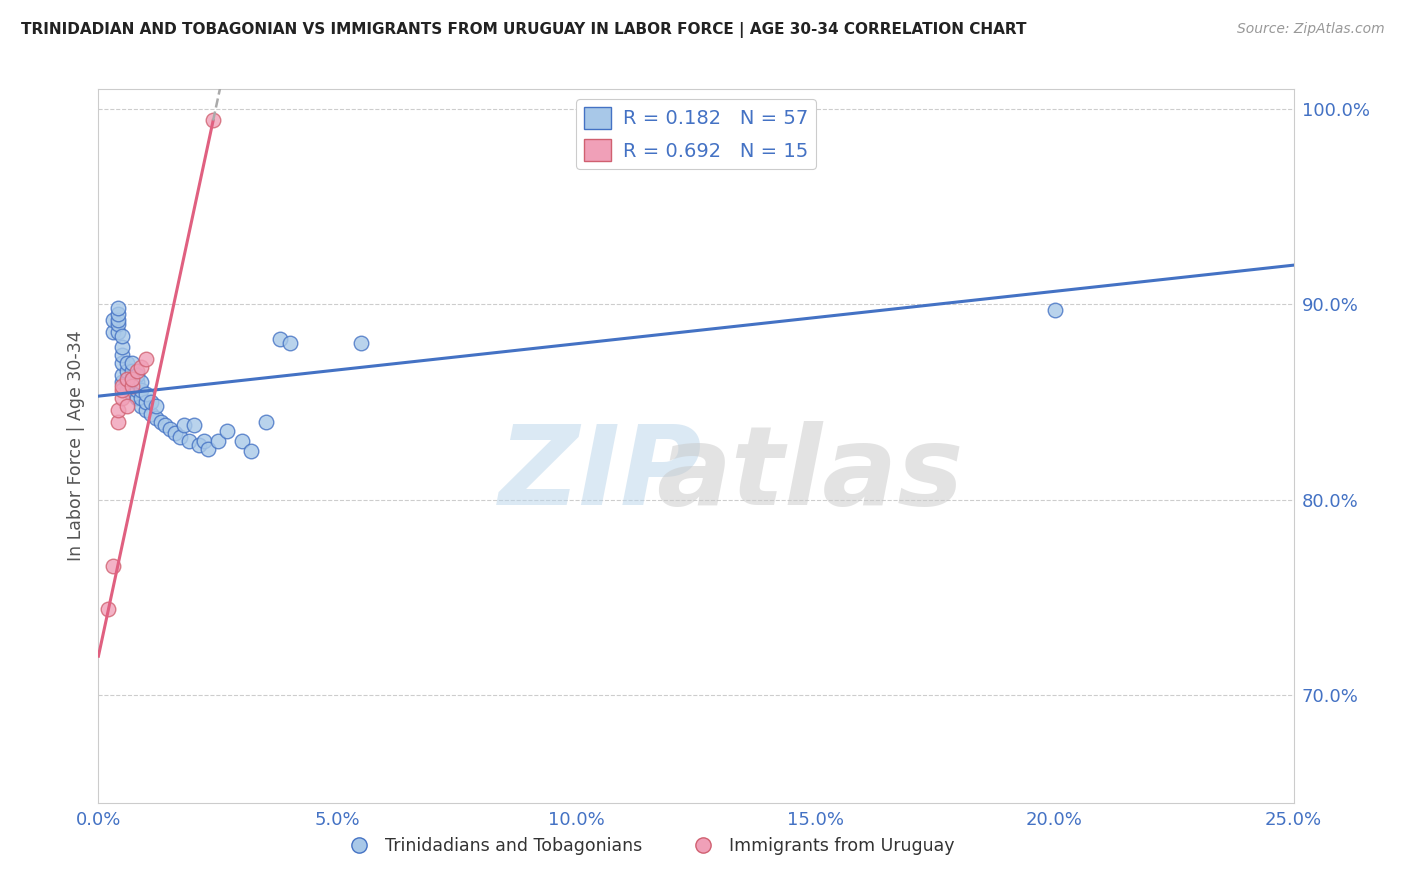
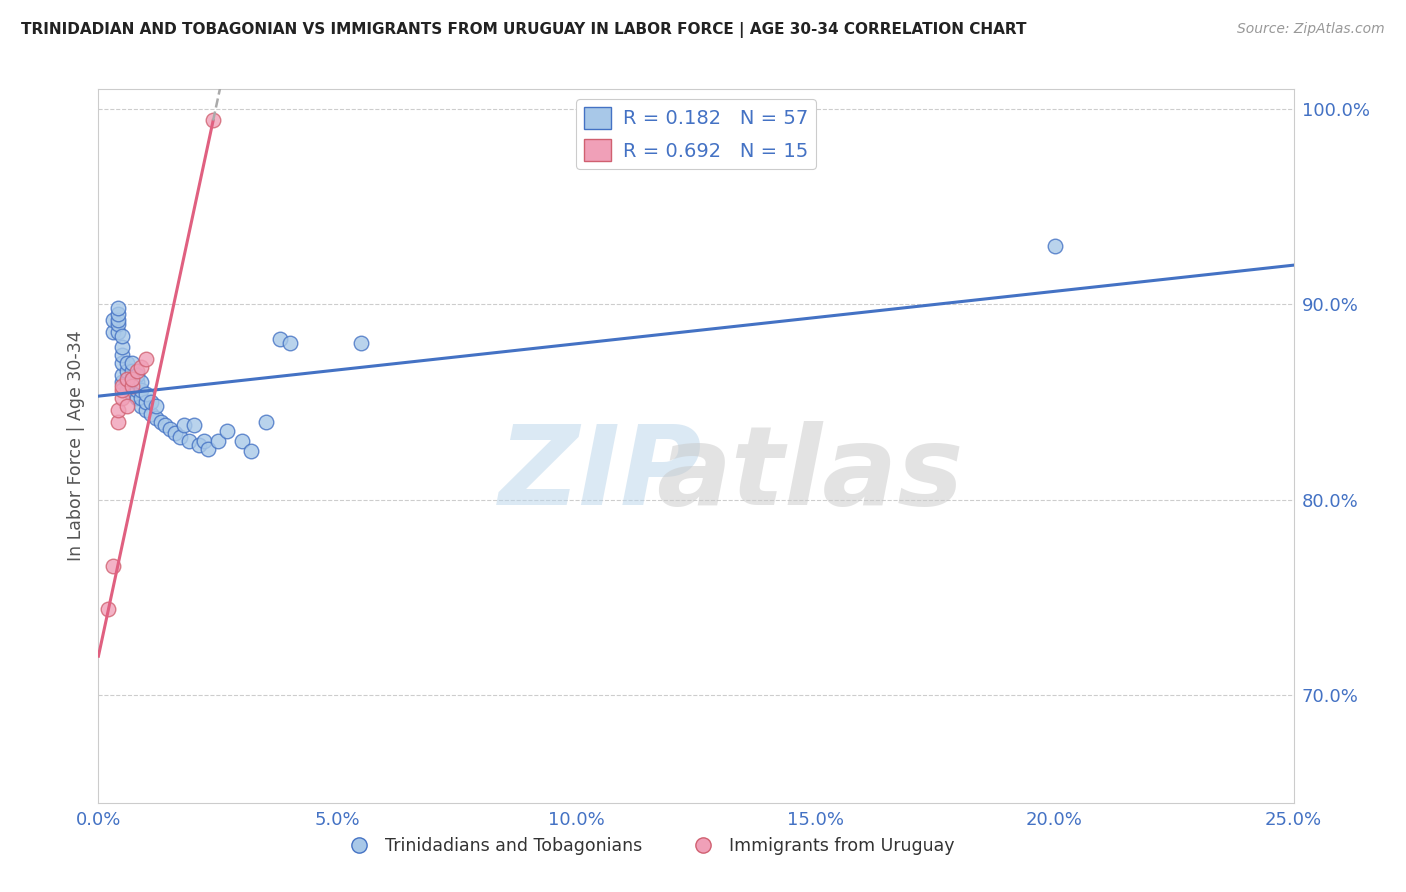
Trinidadians and Tobagonians/20.0%: 89.7% -> 93.0%
